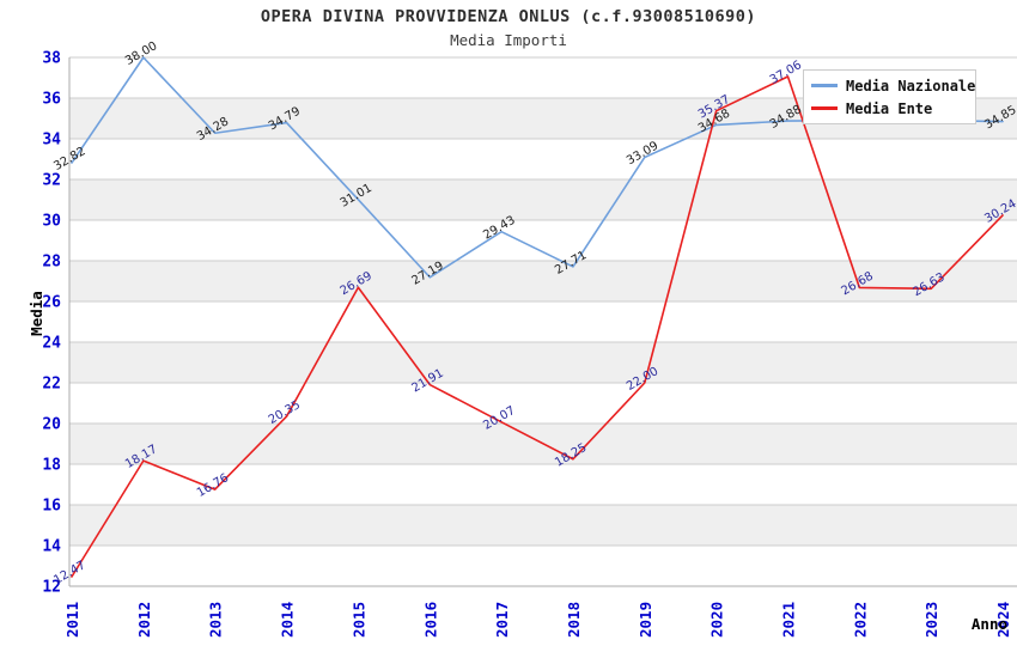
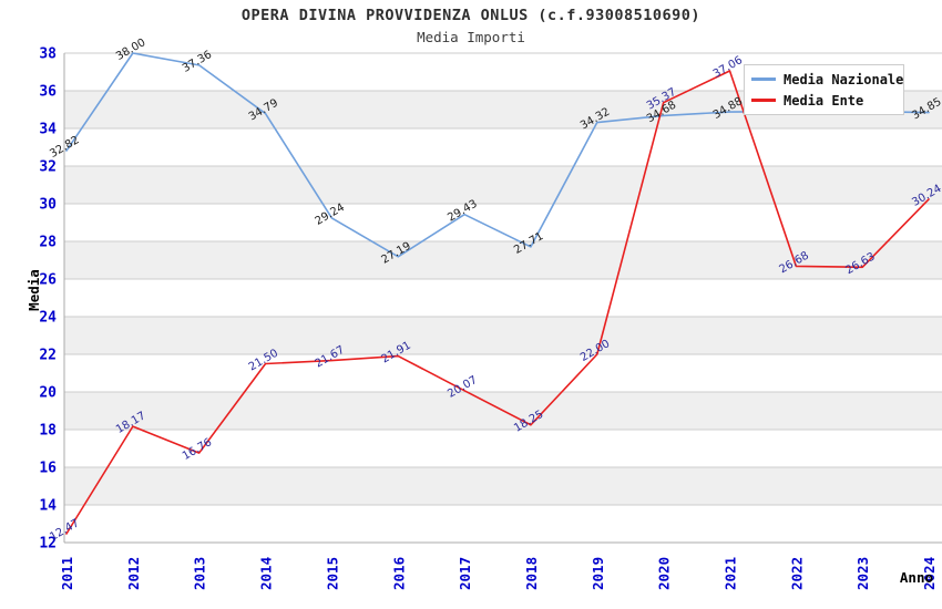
Media Nazionale/2013: 34.28 -> 37.36
Media Ente/2014: 20.35 -> 21.50
Media Nazionale/2015: 31.01 -> 29.24
Media Ente/2015: 26.69 -> 21.67
Media Nazionale/2019: 33.09 -> 34.32
